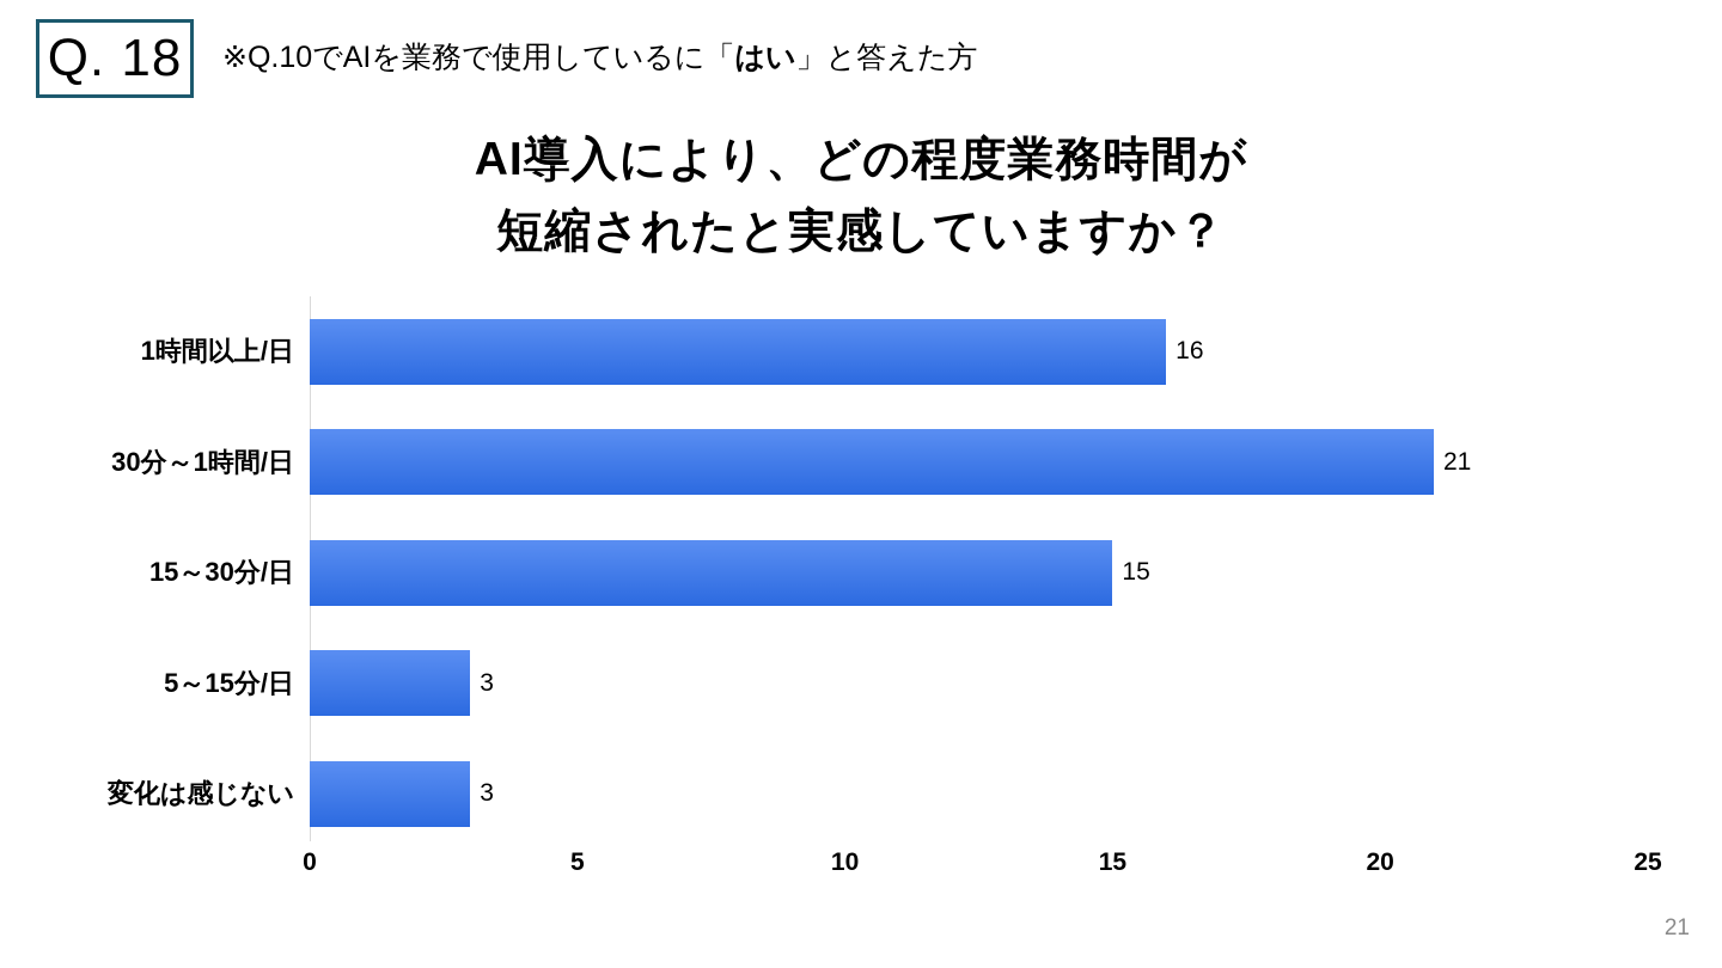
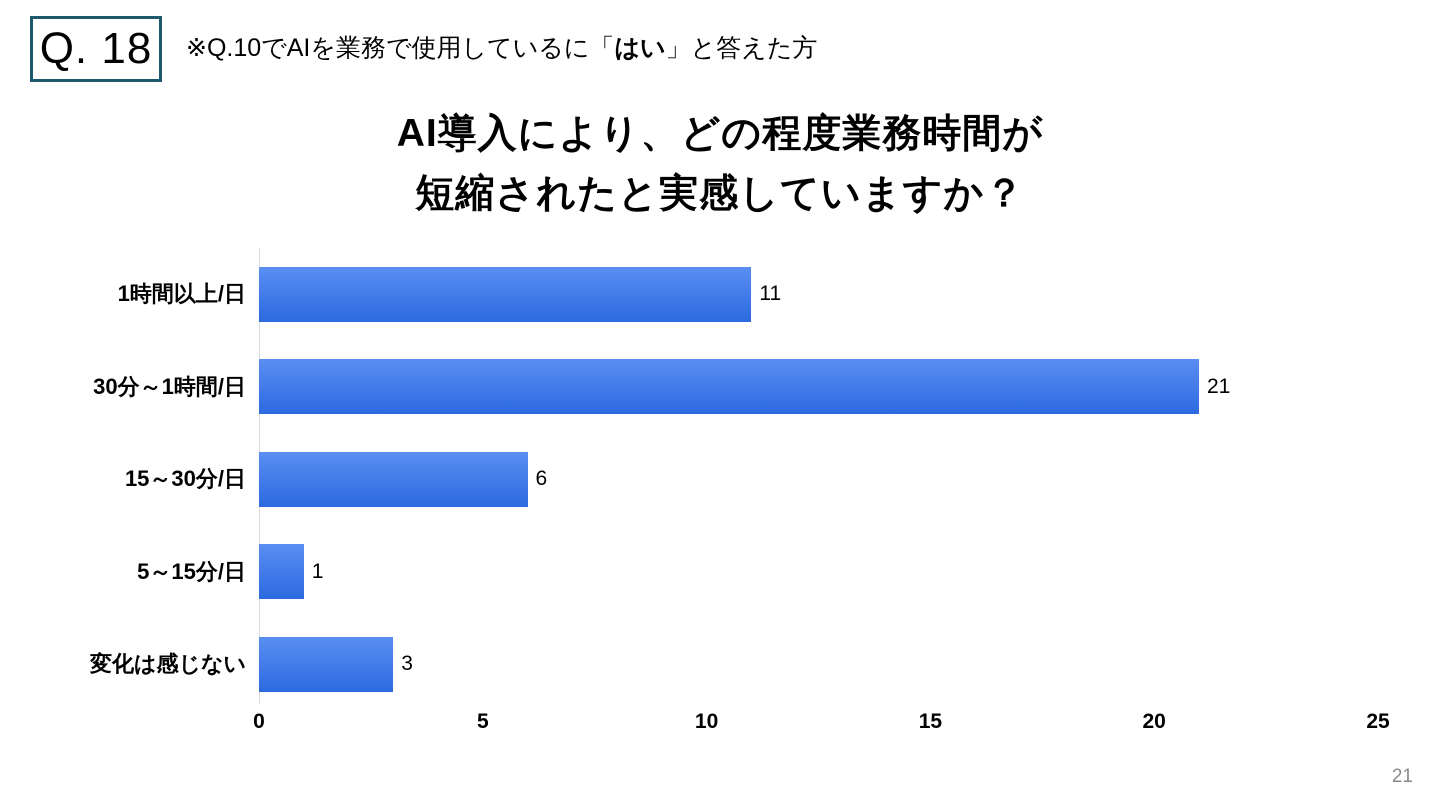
1時間以上/日: 16 -> 11
15～30分/日: 15 -> 6
5～15分/日: 3 -> 1
